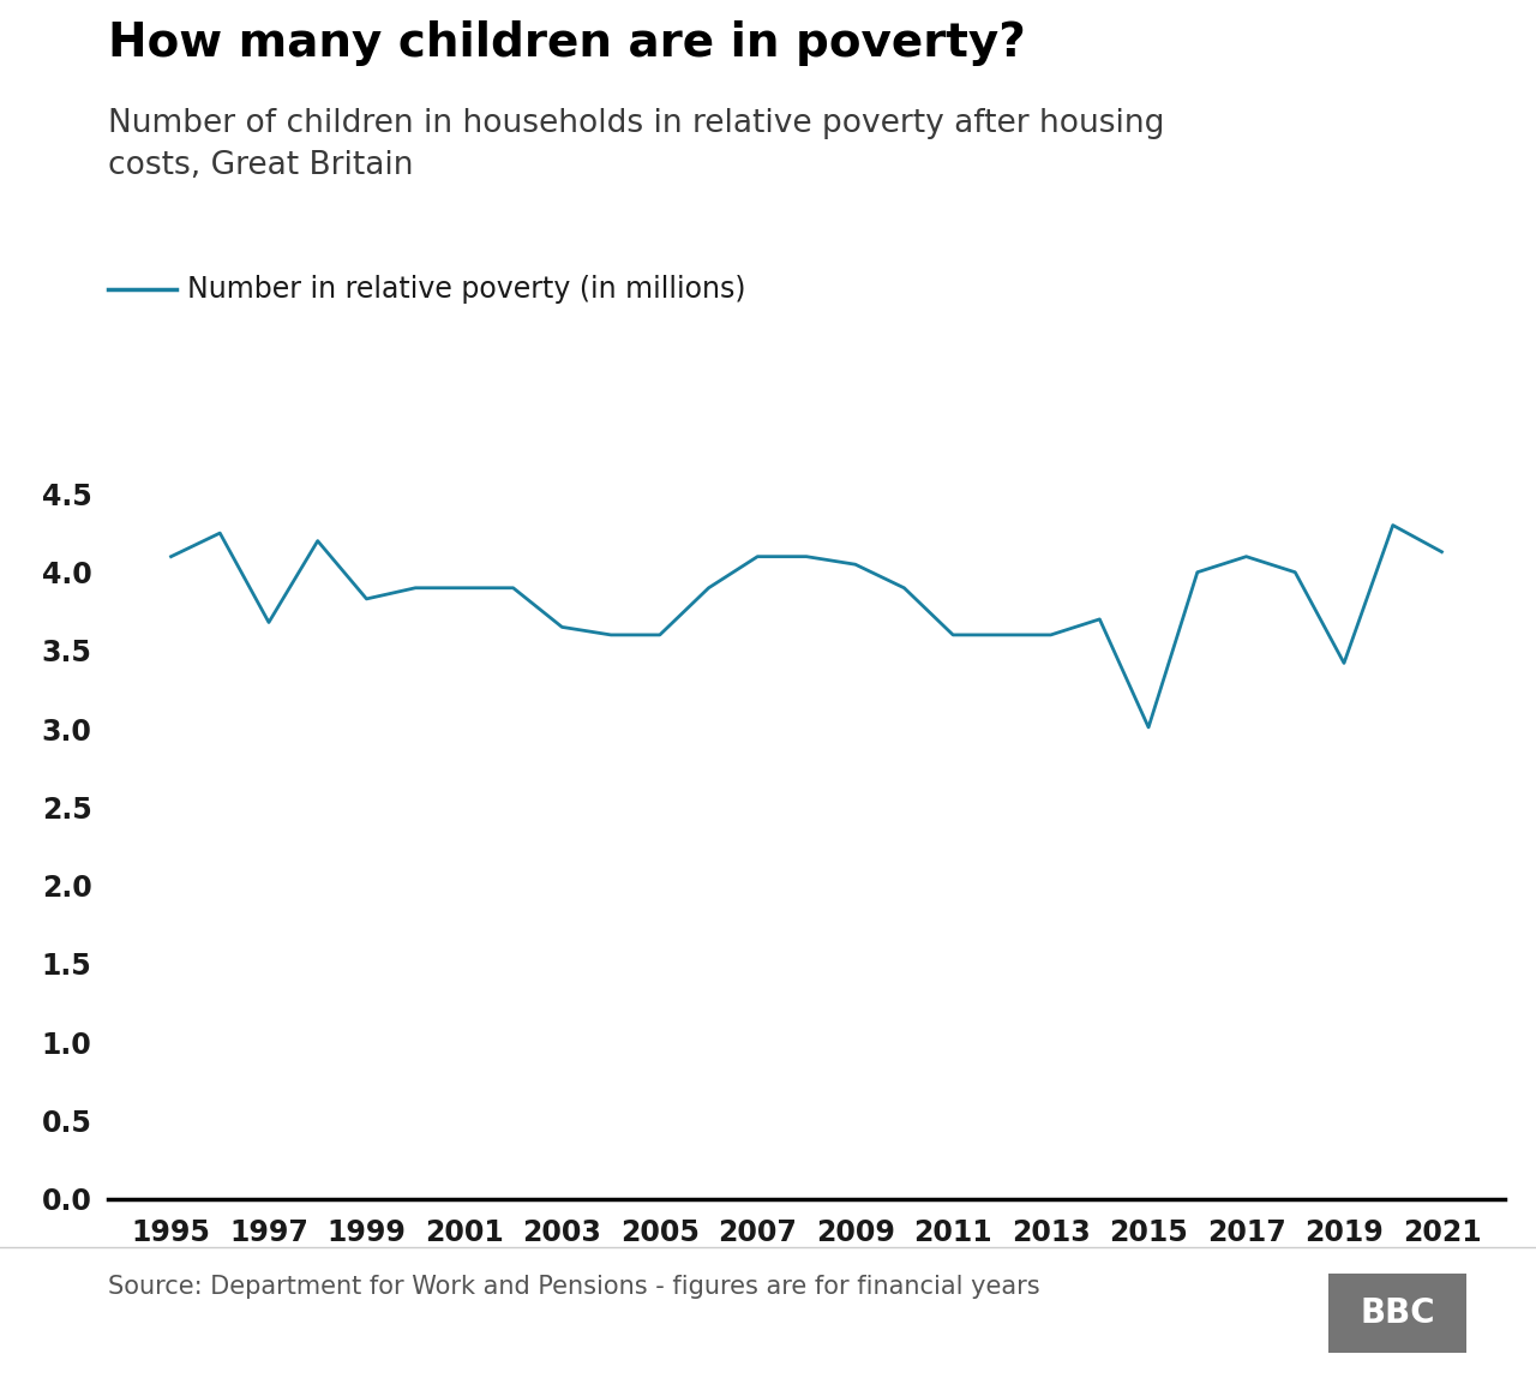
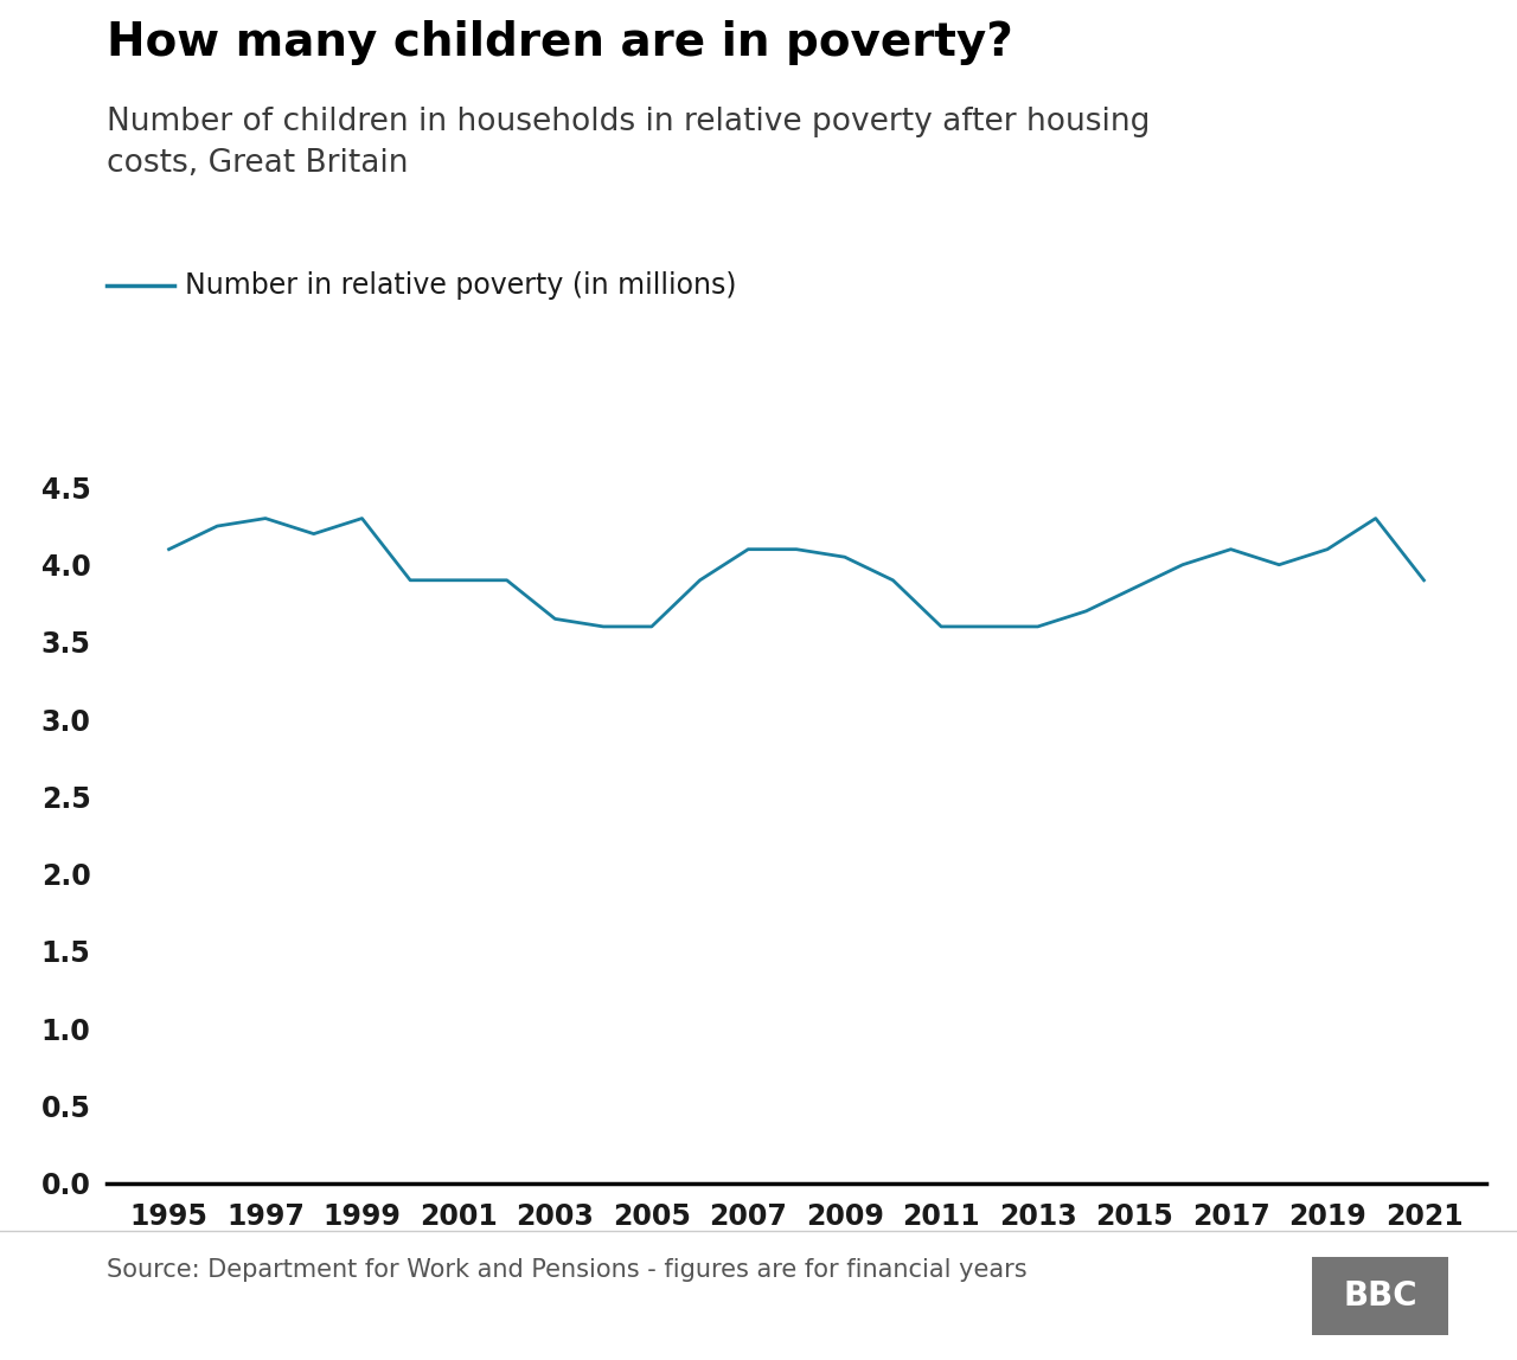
1997: 3.68 -> 4.30
1999: 3.83 -> 4.30
2015: 3.01 -> 3.85
2019: 3.42 -> 4.10
2021: 4.13 -> 3.90
